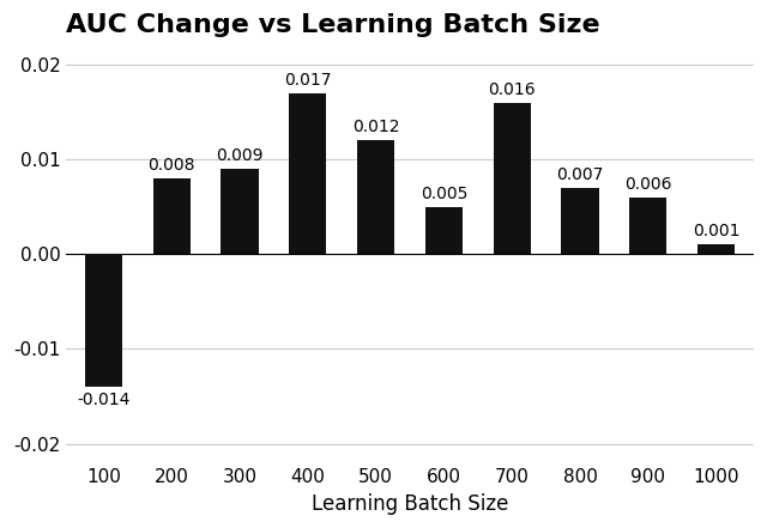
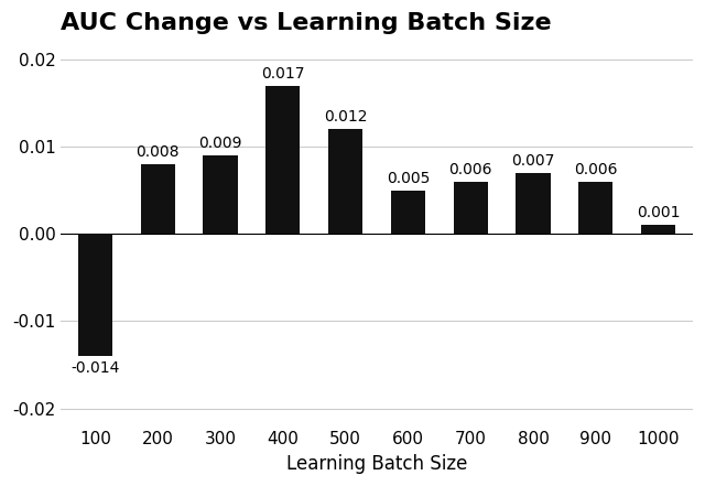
700: 0.016 -> 0.006
